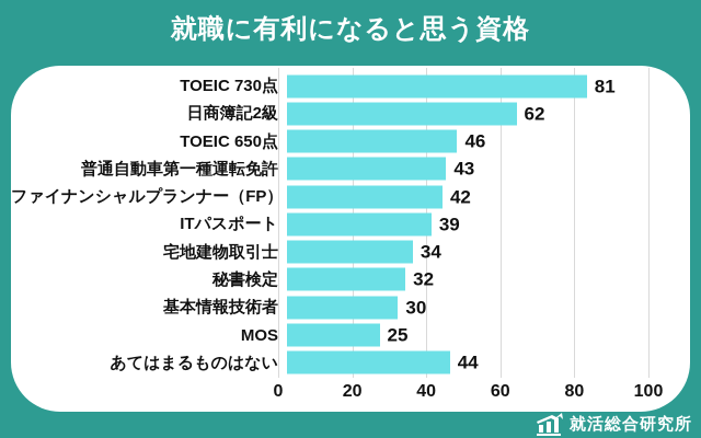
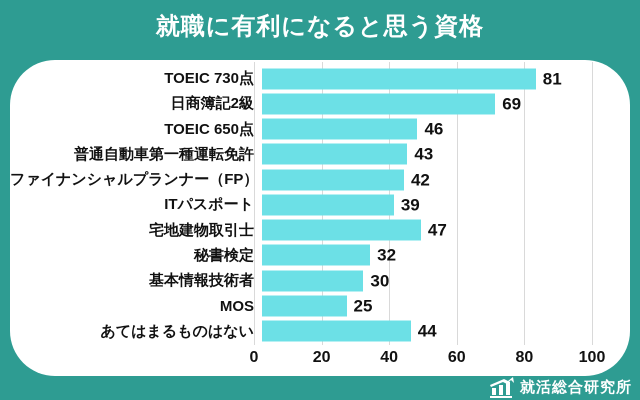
日商簿記2級: 62 -> 69
宅地建物取引士: 34 -> 47
